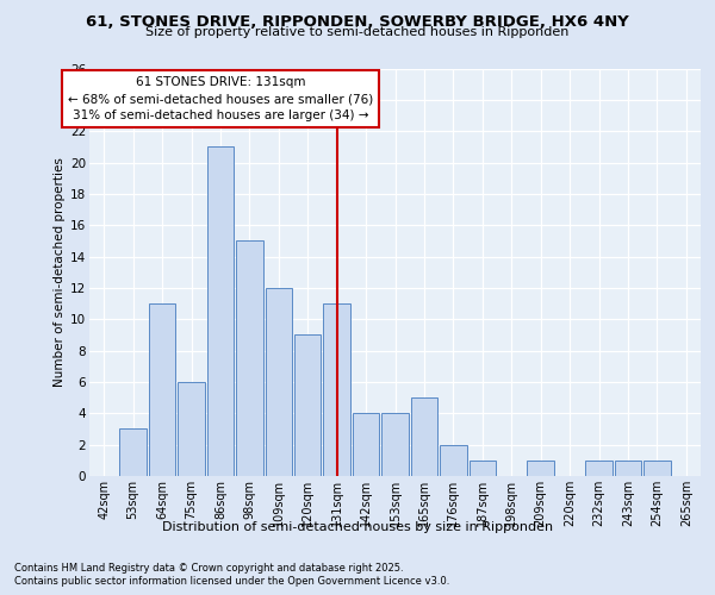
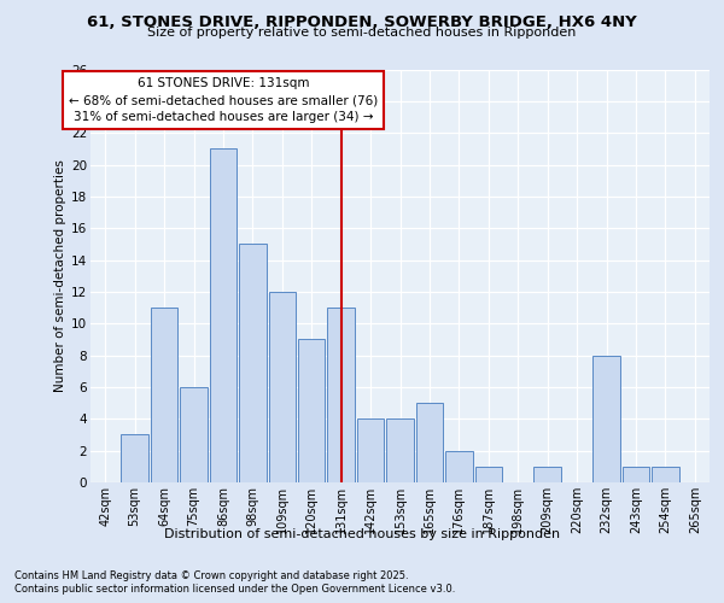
232sqm: 1 -> 8
